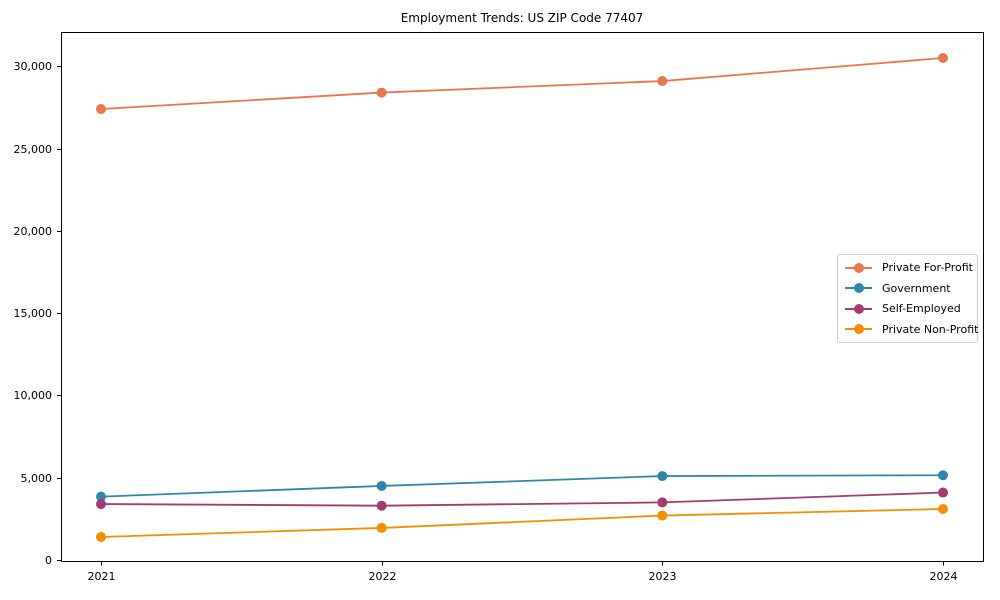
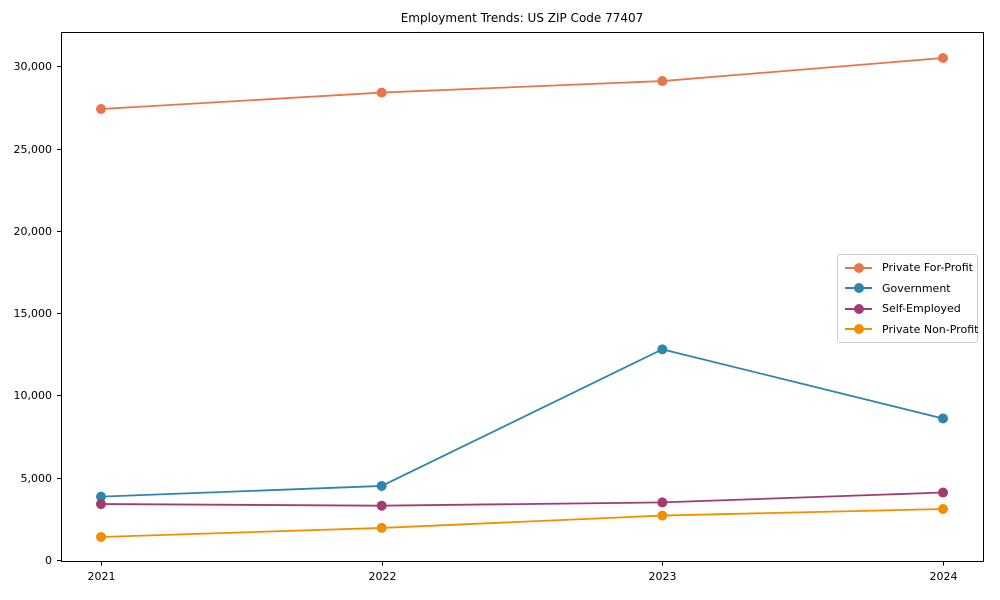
Government/2023: 5100 -> 12800
Government/2024: 5200 -> 8600
